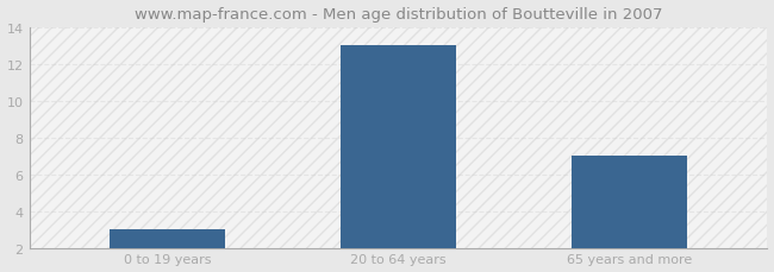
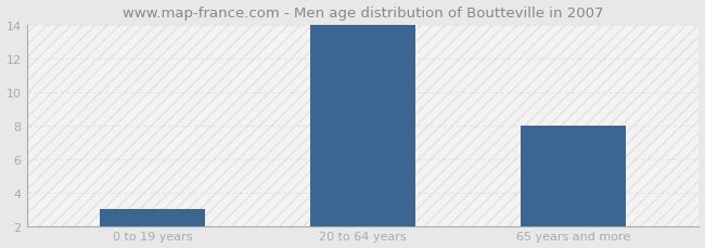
20 to 64 years: 13 -> 14
65 years and more: 7 -> 8
